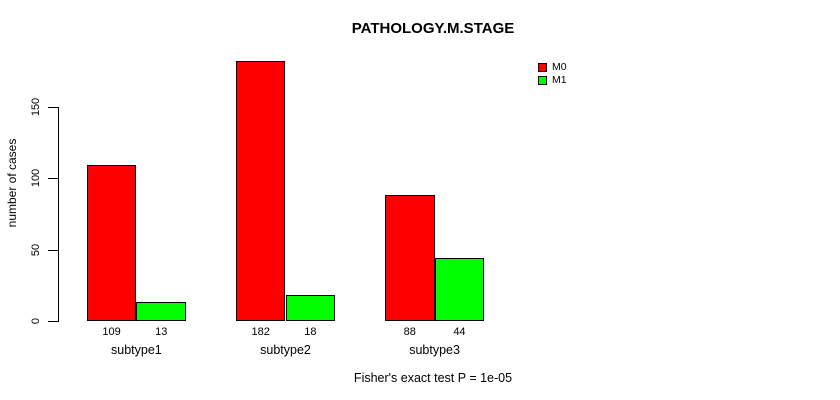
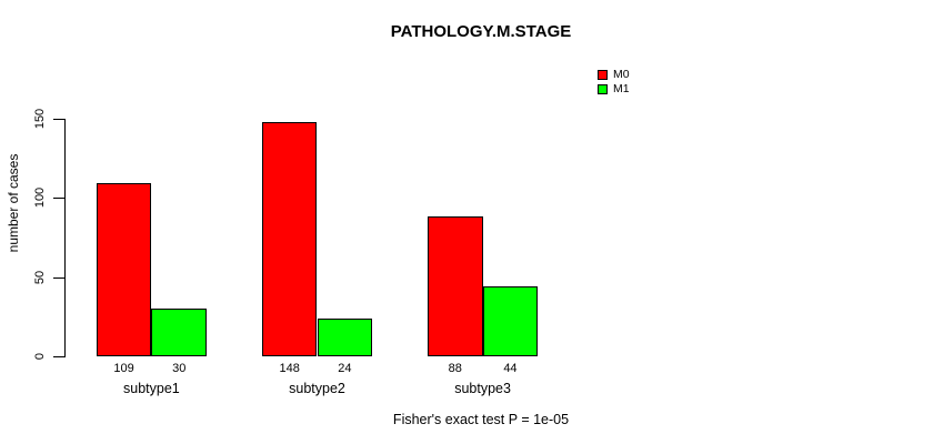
M1/subtype1: 13 -> 30
M0/subtype2: 182 -> 148
M1/subtype2: 18 -> 24
